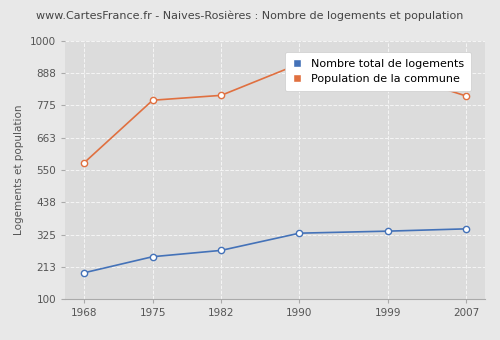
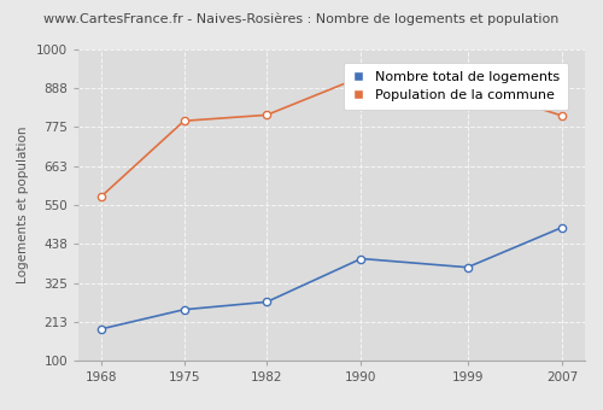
Nombre total de logements/1990: 330 -> 395
Nombre total de logements/1999: 337 -> 370
Nombre total de logements/2007: 345 -> 485
